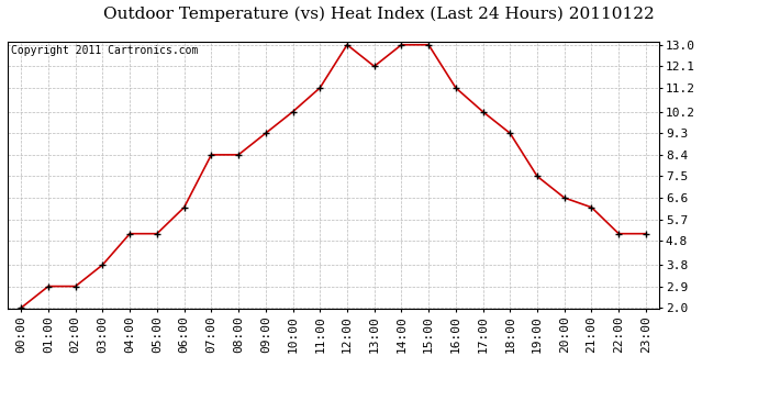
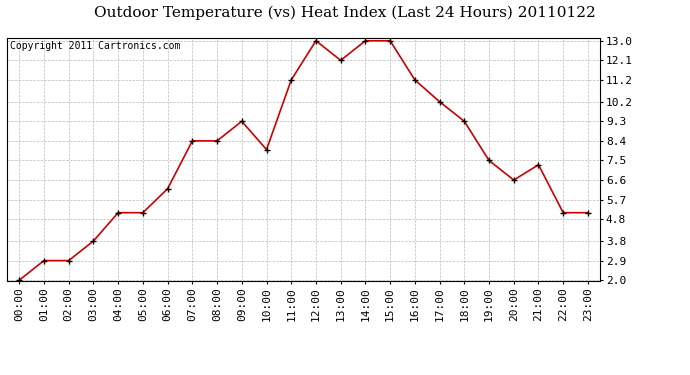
10:00: 10.2 -> 8.0
21:00: 6.2 -> 7.3
